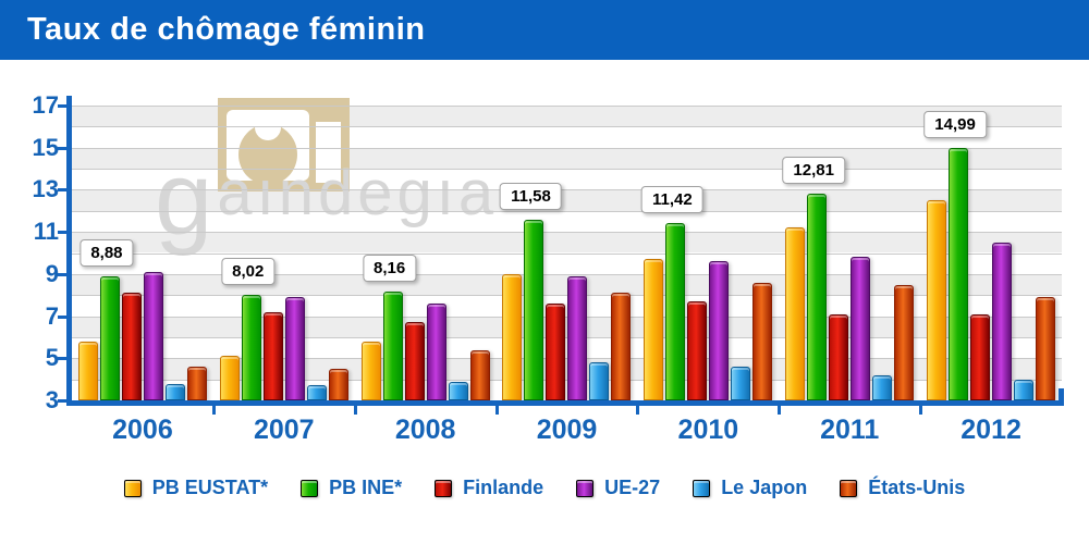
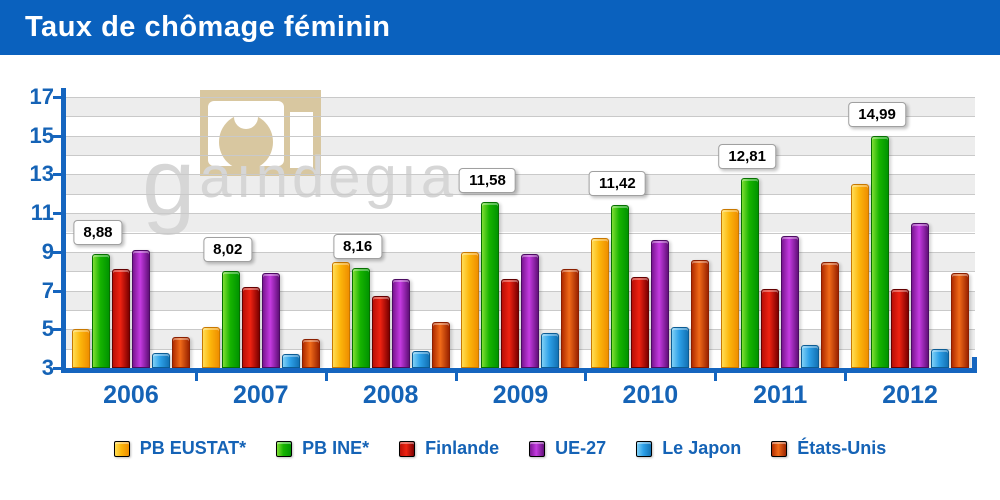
PB EUSTAT*/2006: 5.8 -> 5.0
PB EUSTAT*/2008: 5.8 -> 8.5
Le Japon/2010: 4.6 -> 5.1
